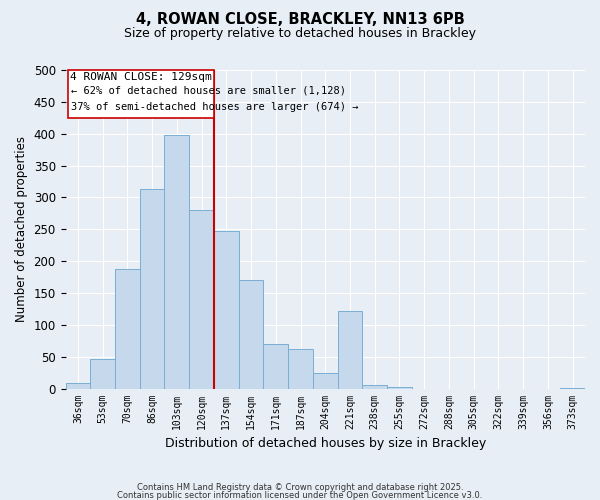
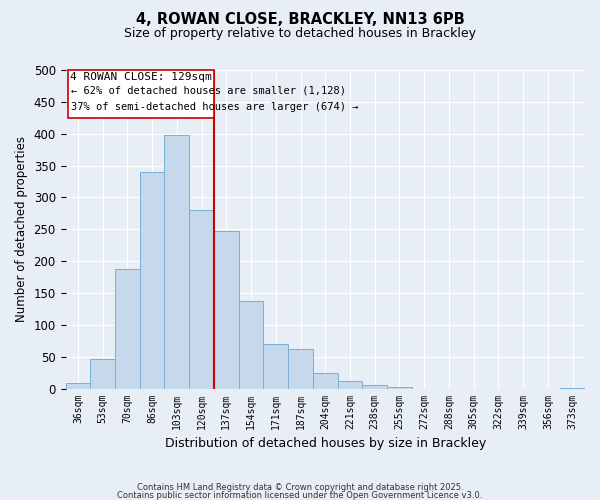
86sqm: 314 -> 340
154sqm: 170 -> 137
221sqm: 122 -> 12
